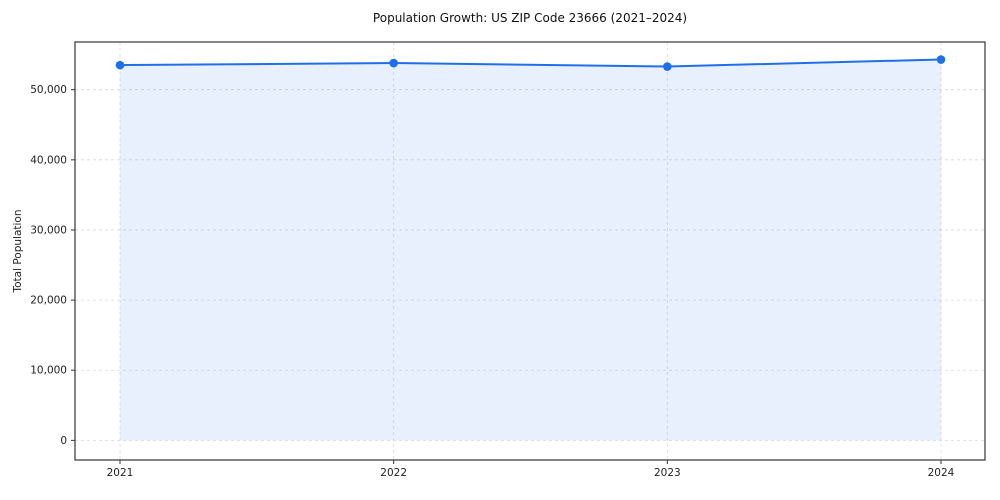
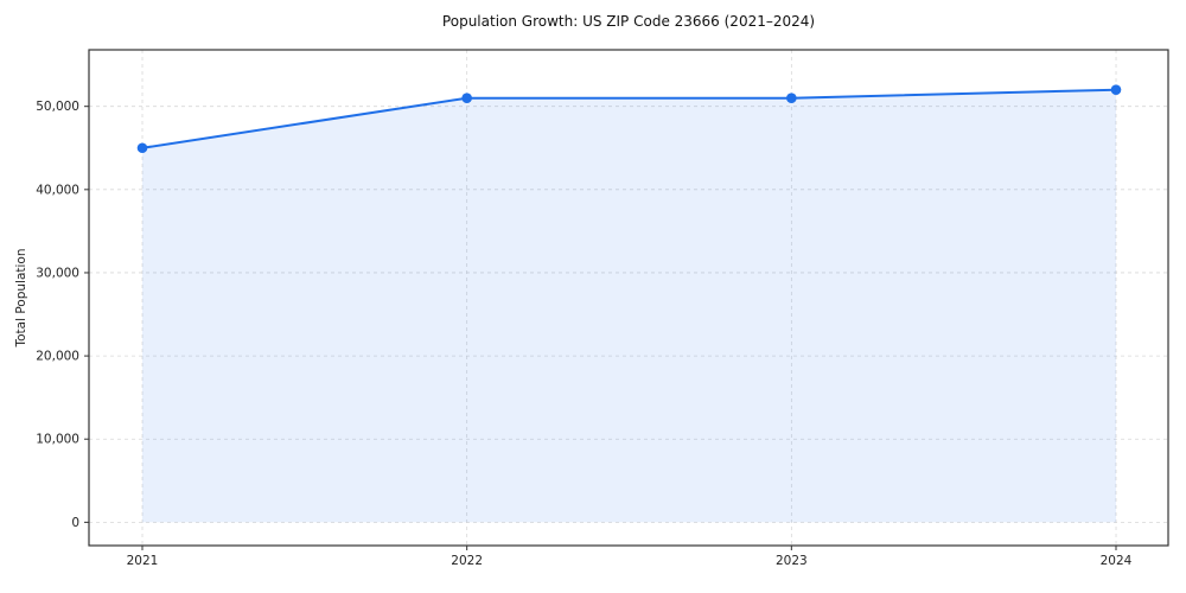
2021: 54000 -> 45000
2022: 54000 -> 51000
2023: 53000 -> 51000
2024: 54000 -> 52000
